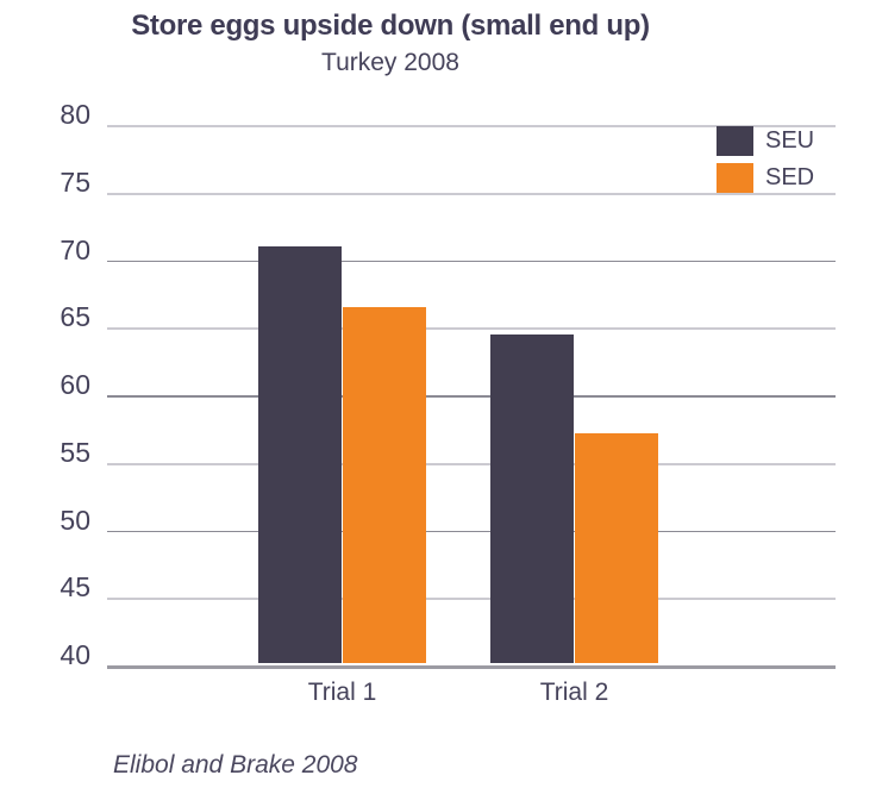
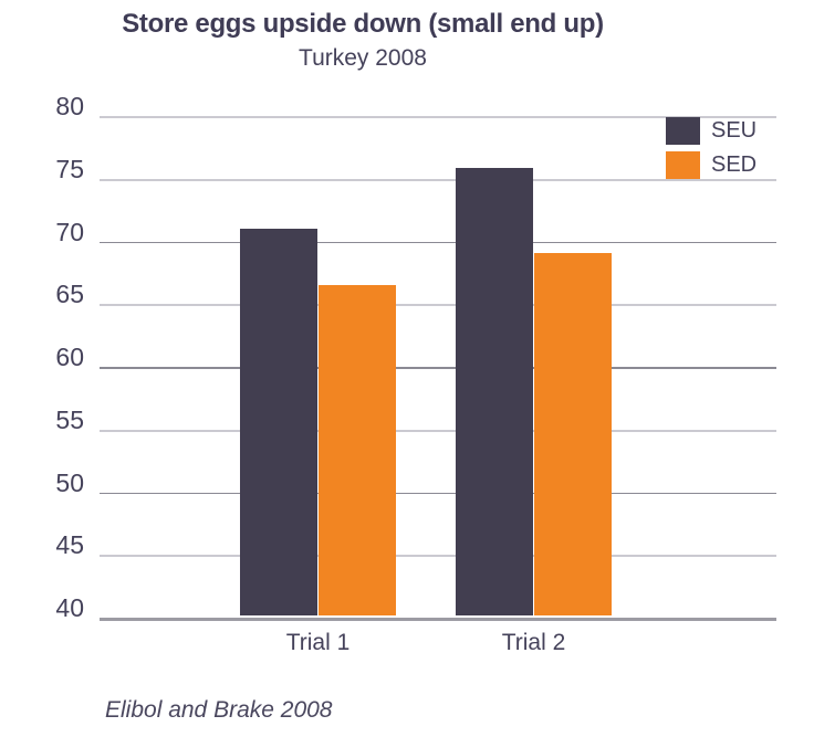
SEU/Trial 2: 64.5 -> 75.9
SED/Trial 2: 57.2 -> 69.1
